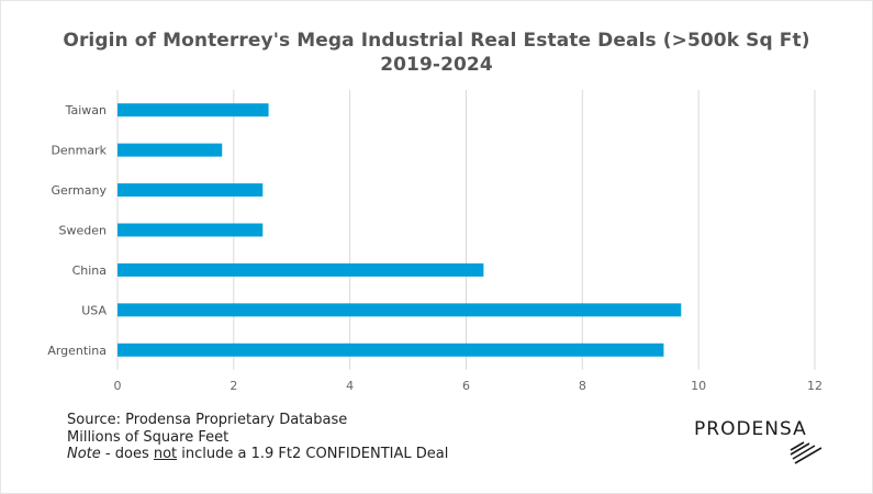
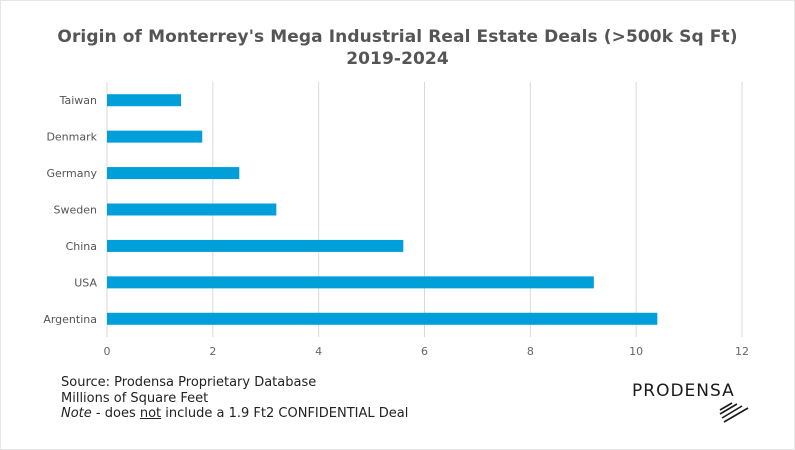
Taiwan: 2.6 -> 1.4
Sweden: 2.5 -> 3.2
China: 6.3 -> 5.6
USA: 9.7 -> 9.2
Argentina: 9.4 -> 10.4
